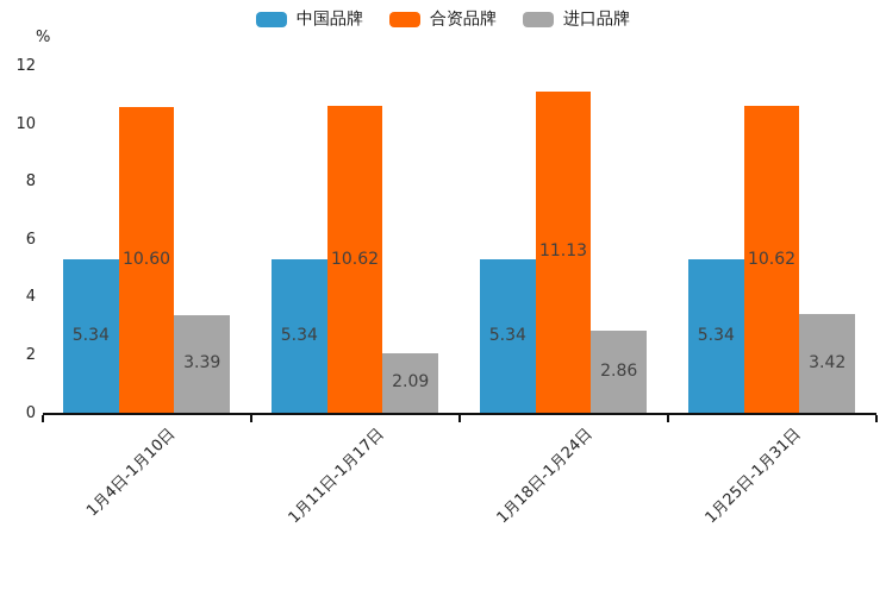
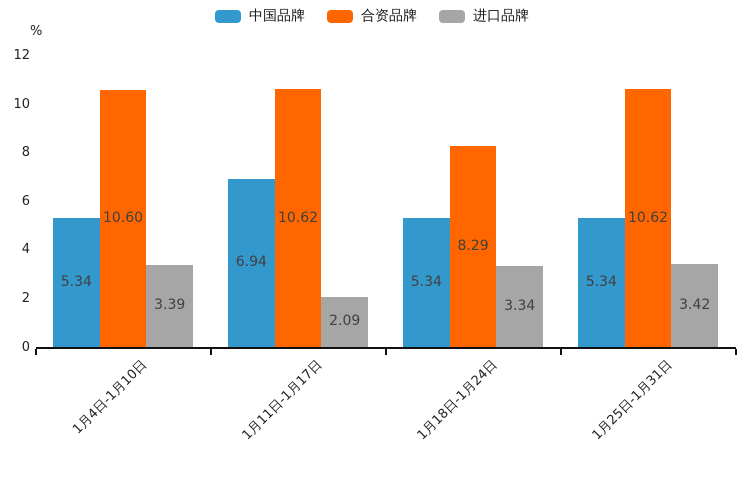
中国品牌/1月11日-1月17日: 5.34 -> 6.94
合资品牌/1月18日-1月24日: 11.13 -> 8.29
进口品牌/1月18日-1月24日: 2.86 -> 3.34
